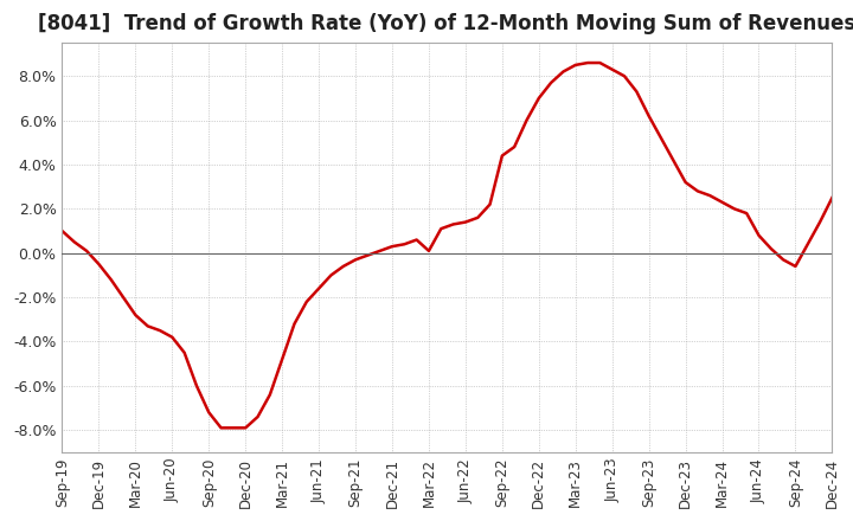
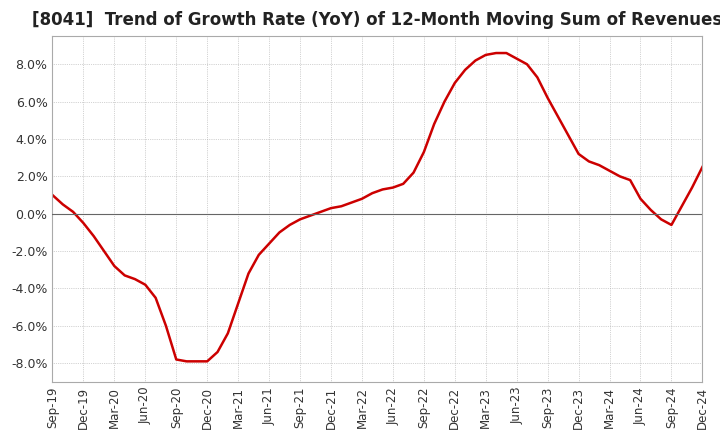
Sep-20: -7.2% -> -7.8%
Mar-22: 0.1% -> 0.8%
Sep-22: 4.4% -> 3.3%
